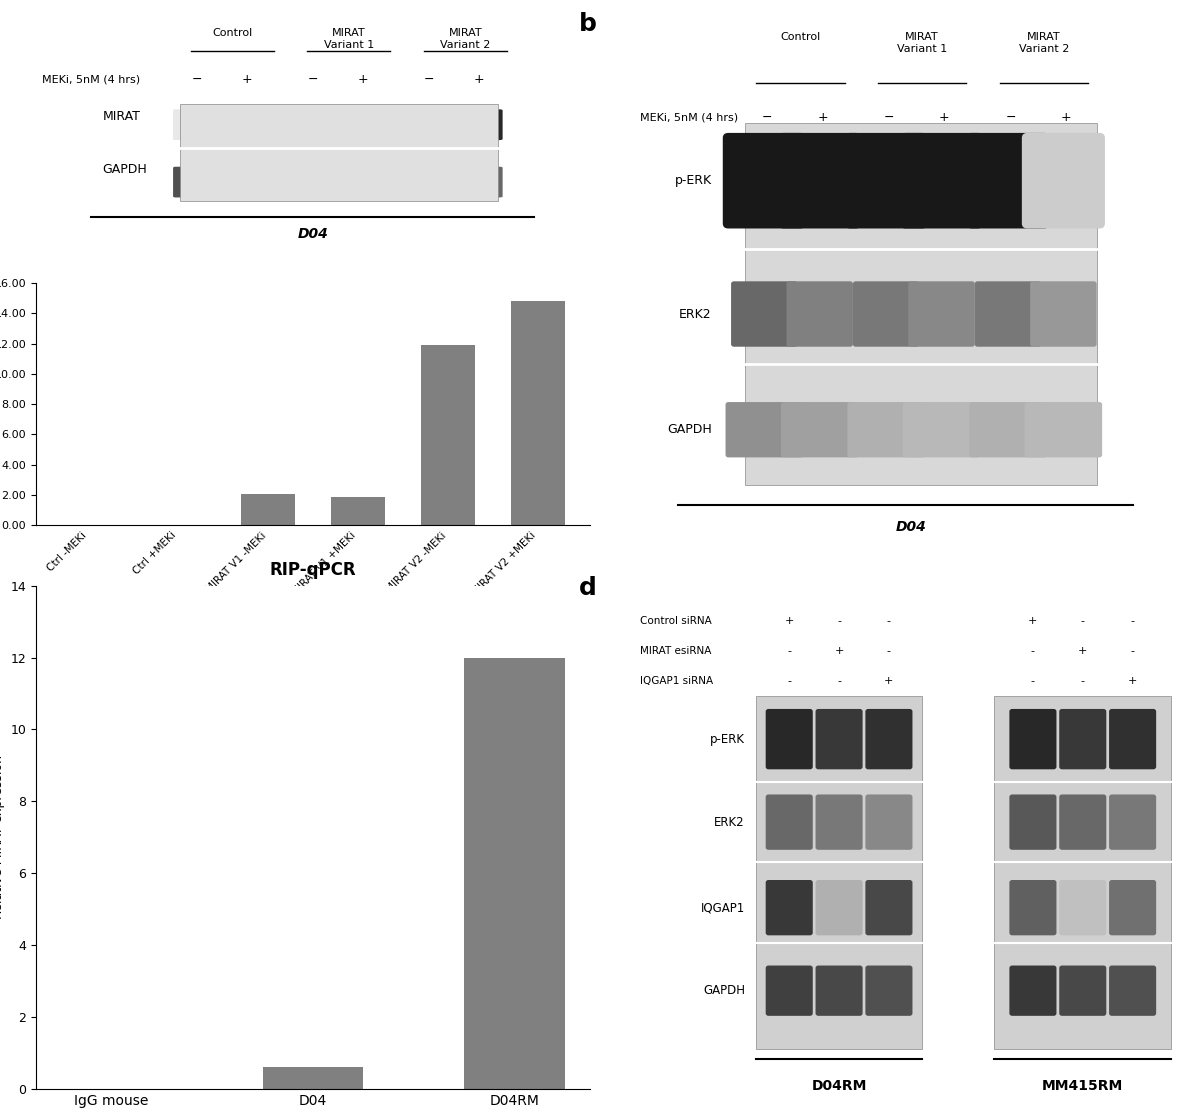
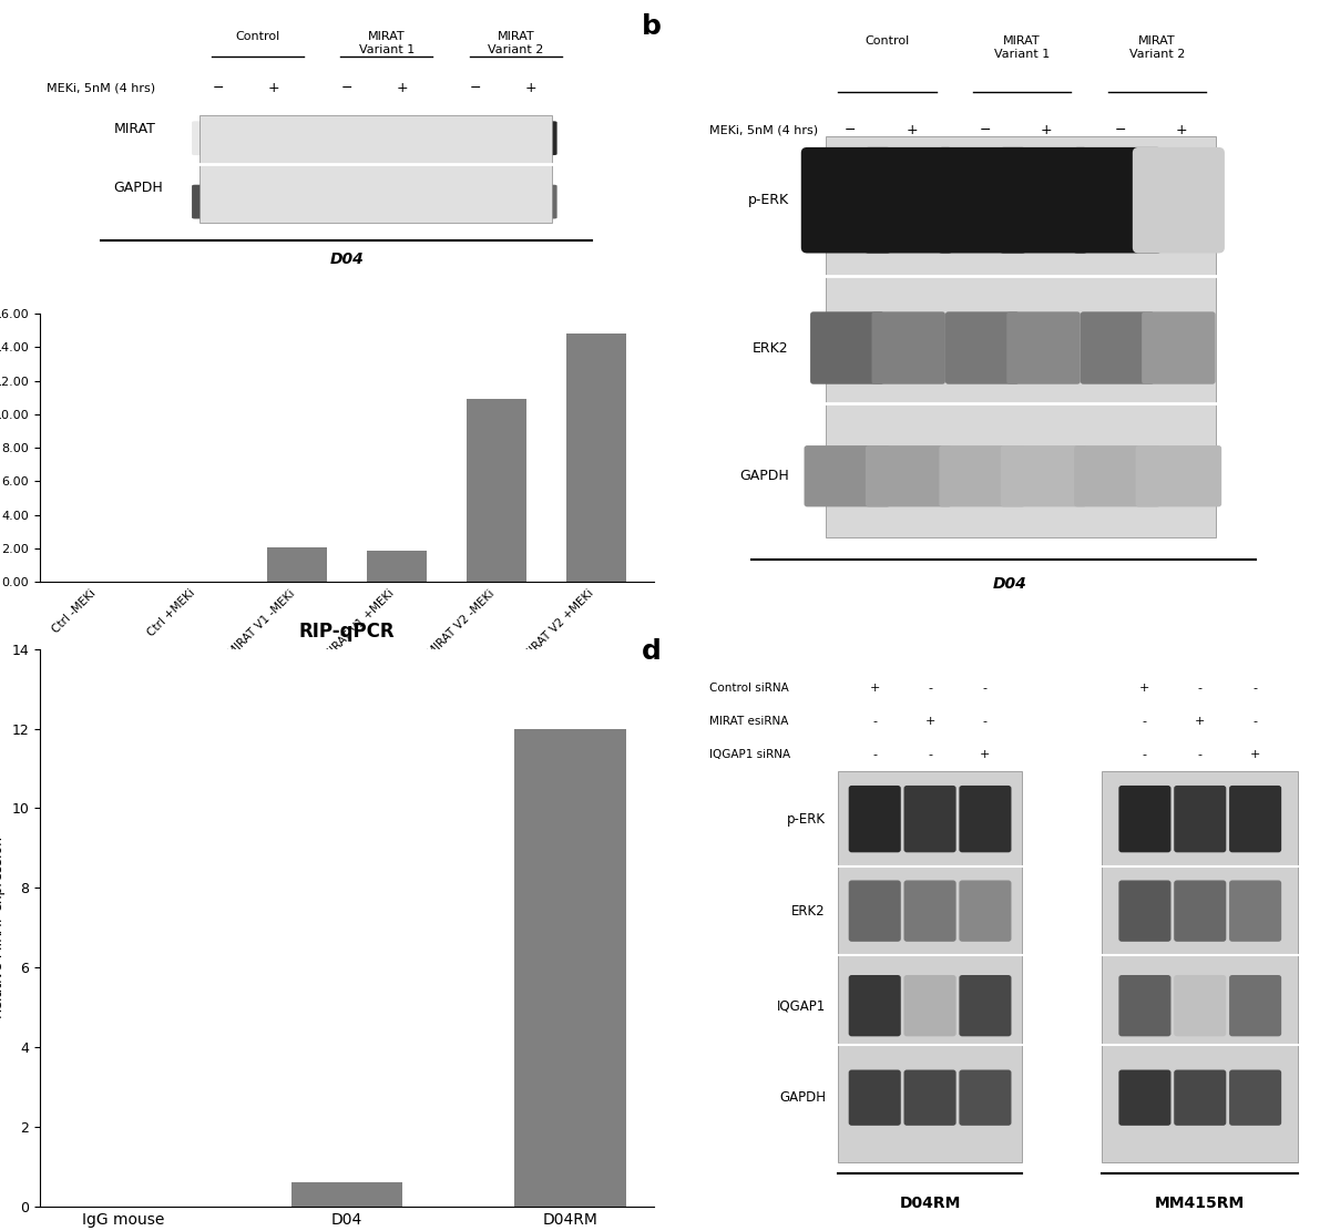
MIRAT V2 -MEKi: 11.9 -> 10.9
